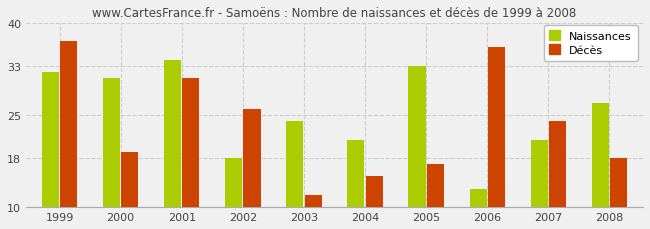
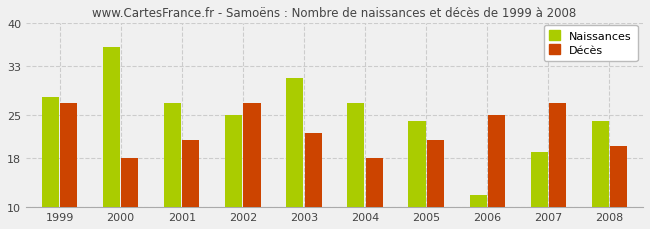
Naissances/1999: 32 -> 28
Décès/1999: 37 -> 27
Naissances/2000: 31 -> 36
Décès/2000: 19 -> 18
Naissances/2001: 34 -> 27
Décès/2001: 31 -> 21
Naissances/2002: 18 -> 25
Décès/2002: 26 -> 27
Naissances/2003: 24 -> 31
Décès/2003: 12 -> 22
Naissances/2004: 21 -> 27
Décès/2004: 15 -> 18
Naissances/2005: 33 -> 24
Décès/2005: 17 -> 21
Naissances/2006: 13 -> 12
Décès/2006: 36 -> 25
Naissances/2007: 21 -> 19
Décès/2007: 24 -> 27
Naissances/2008: 27 -> 24
Décès/2008: 18 -> 20
